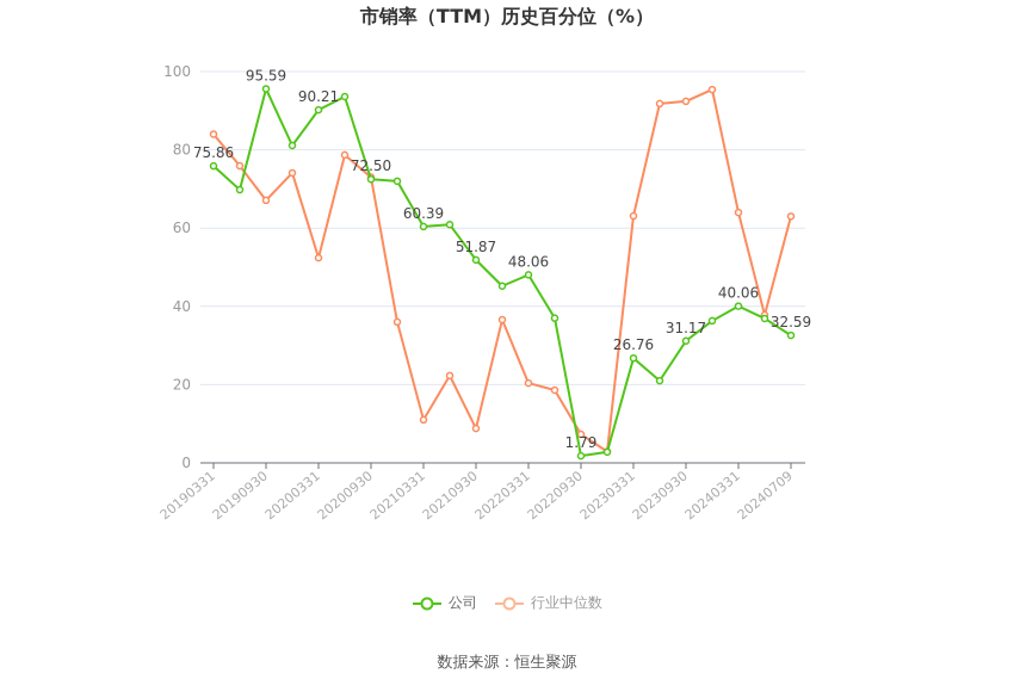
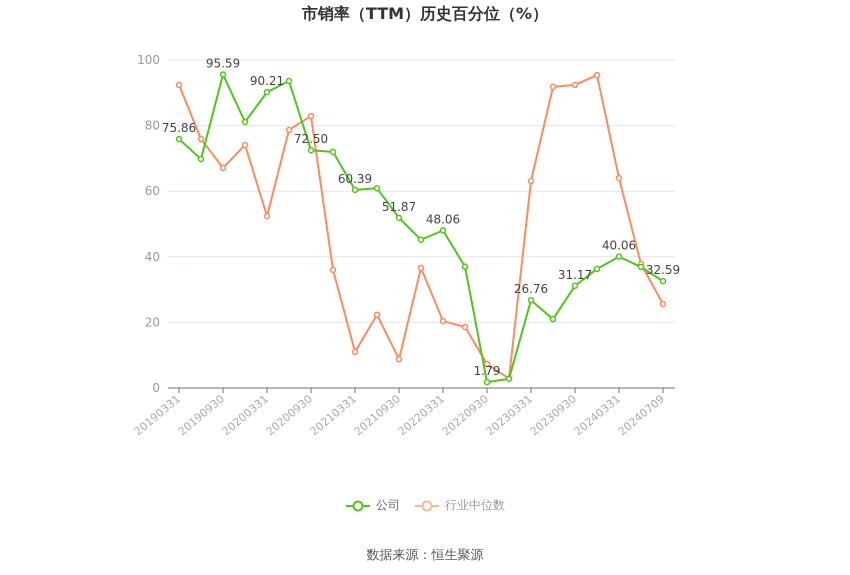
行业中位数/20190331: 84 -> 92
行业中位数/20200930: 73 -> 83
行业中位数/20240709: 63 -> 26
